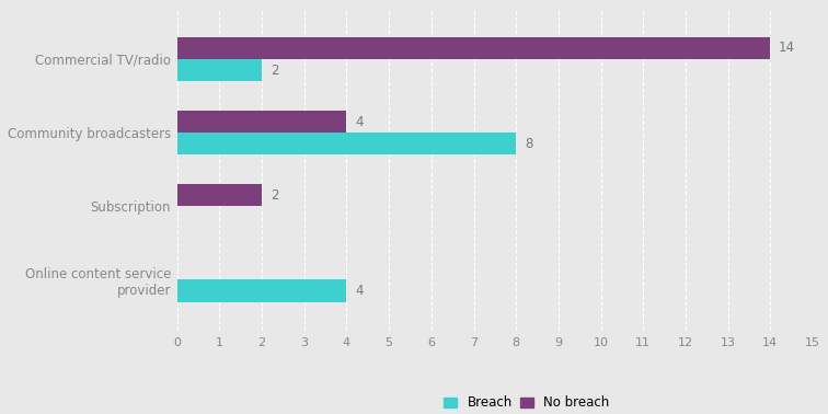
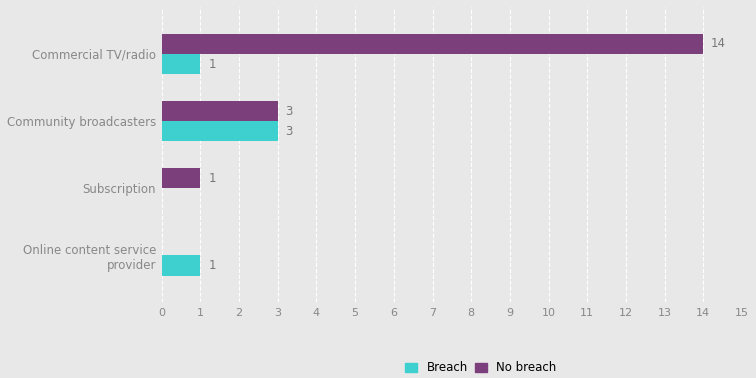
Breach/Commercial TV/radio: 2 -> 1
No breach/Community broadcasters: 4 -> 3
Breach/Community broadcasters: 8 -> 3
No breach/Subscription: 2 -> 1
Breach/Online content service provider: 4 -> 1
